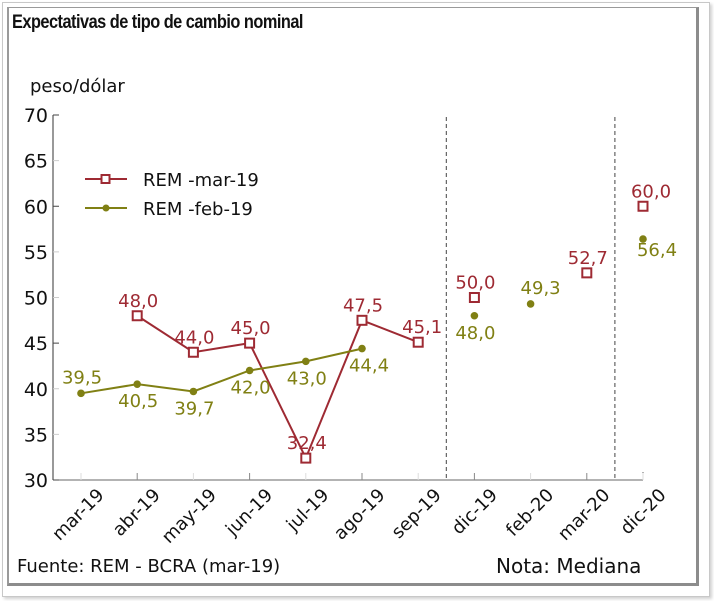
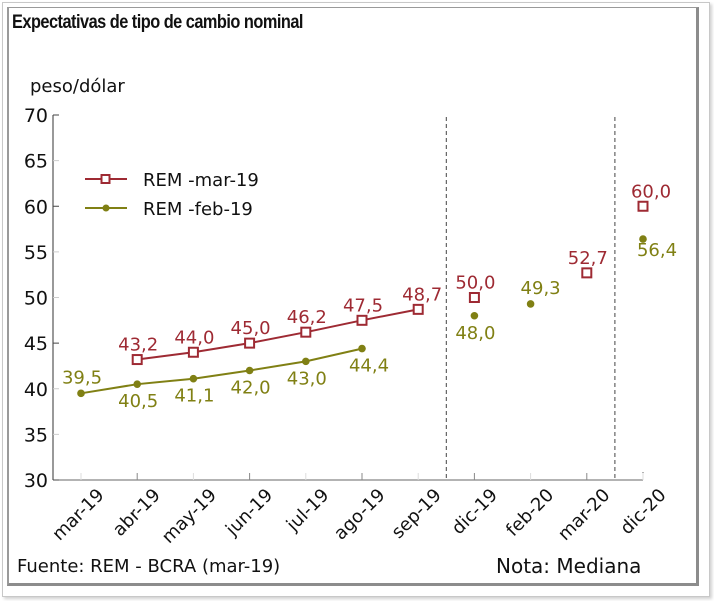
REM -mar-19/abr-19: 48,0 -> 43,2
REM -feb-19/may-19: 39,7 -> 41,1
REM -mar-19/jul-19: 32,4 -> 46,2
REM -mar-19/sep-19: 45,1 -> 48,7
